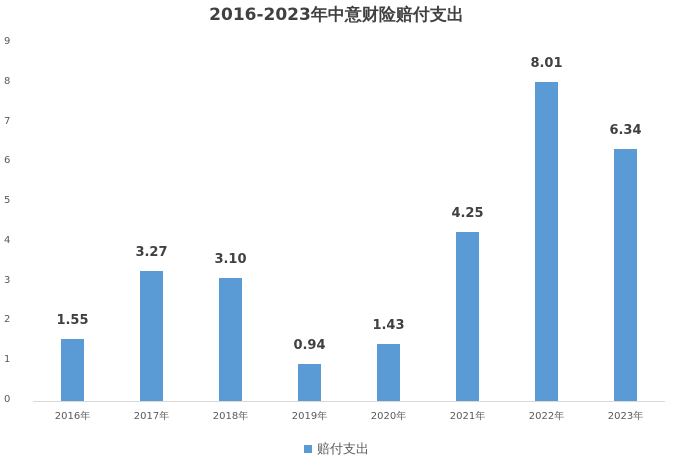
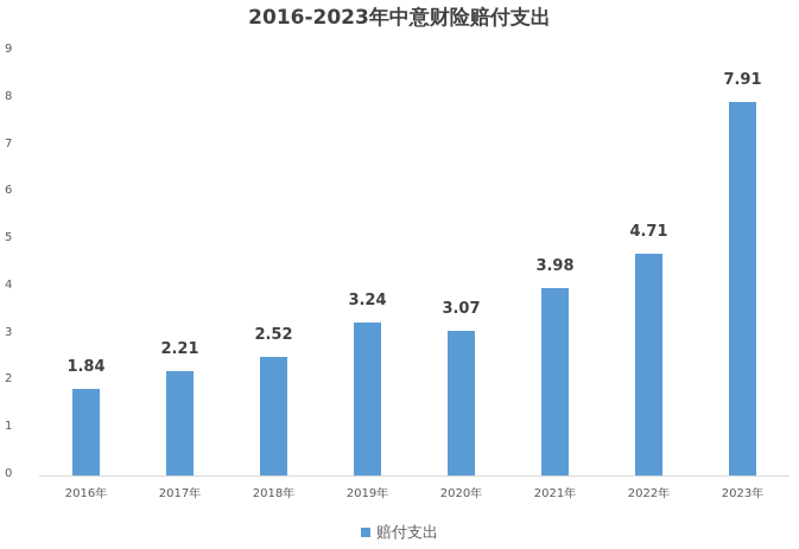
2016年: 1.55 -> 1.84
2017年: 3.27 -> 2.21
2018年: 3.10 -> 2.52
2019年: 0.94 -> 3.24
2020年: 1.43 -> 3.07
2021年: 4.25 -> 3.98
2022年: 8.01 -> 4.71
2023年: 6.34 -> 7.91
